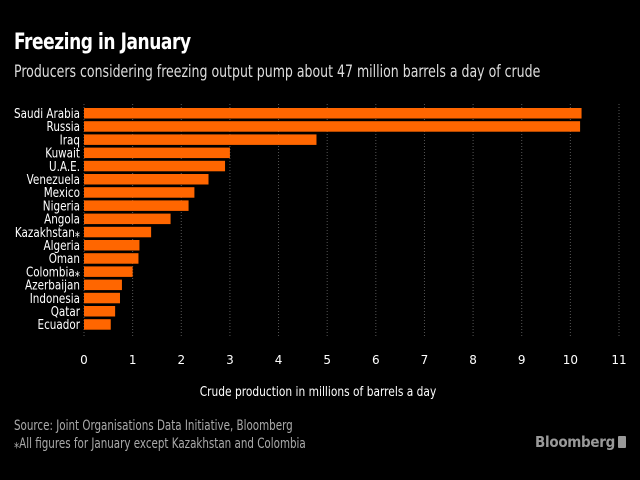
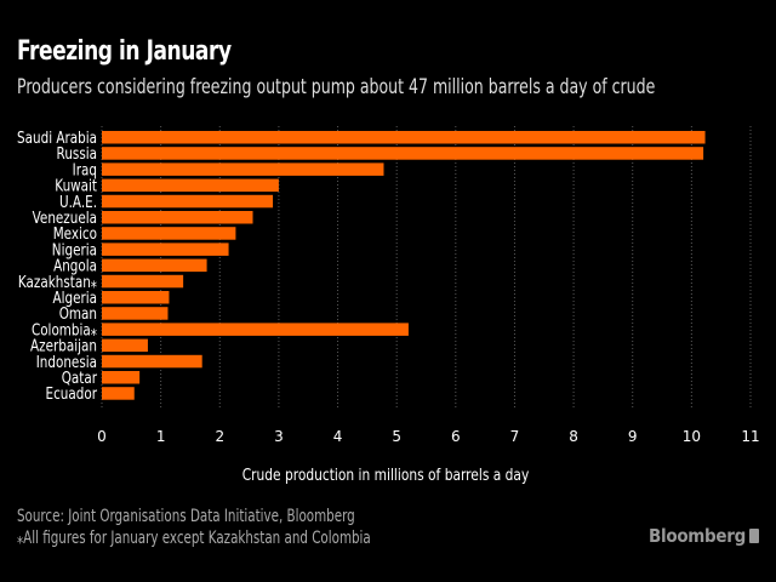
Colombia⁎: 1.0 -> 5.2
Indonesia: 0.7 -> 1.7
